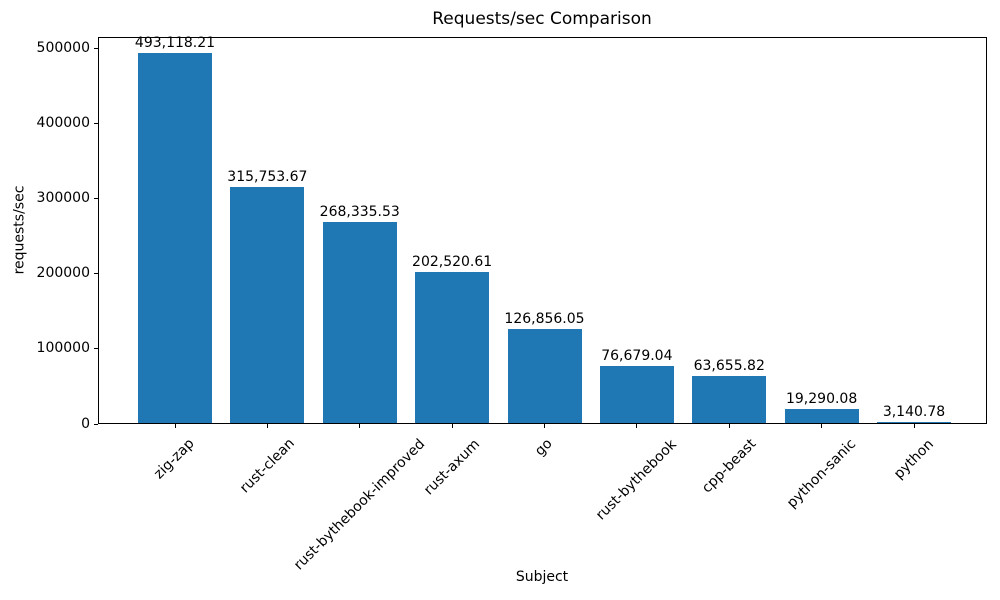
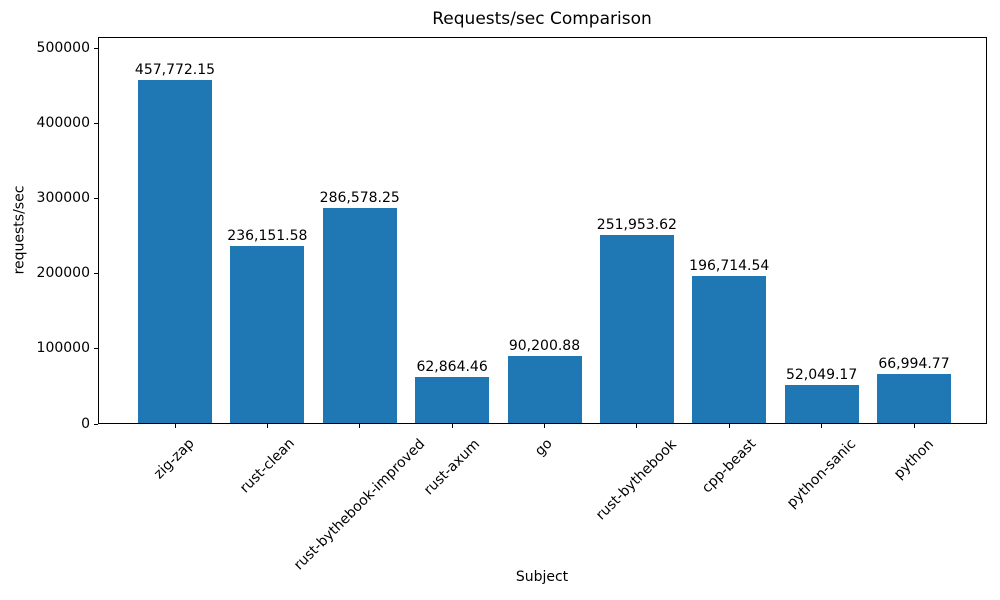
zig-zap: 493,118.21 -> 457,772.15
rust-clean: 315,753.67 -> 236,151.58
rust-bythebook-improved: 268,335.53 -> 286,578.25
rust-axum: 202,520.61 -> 62,864.46
go: 126,856.05 -> 90,200.88
rust-bythebook: 76,679.04 -> 251,953.62
cpp-beast: 63,655.82 -> 196,714.54
python-sanic: 19,290.08 -> 52,049.17
python: 3,140.78 -> 66,994.77
